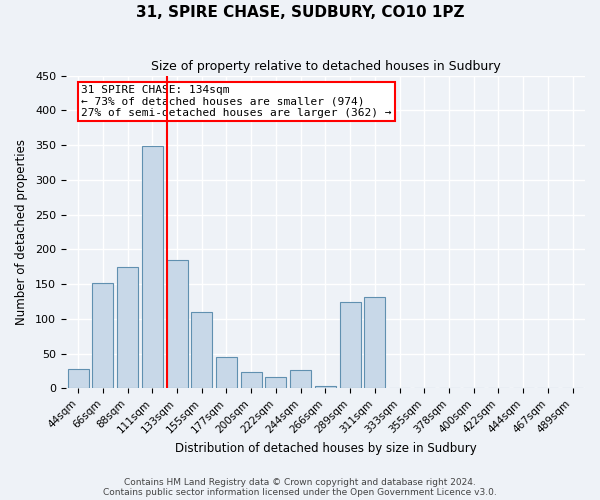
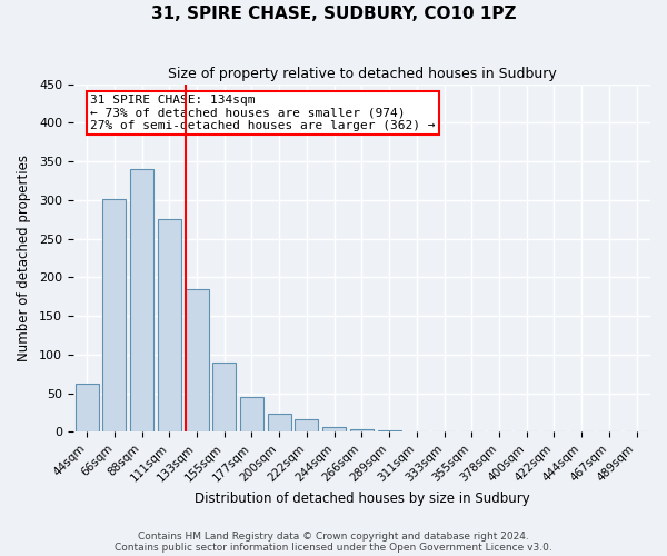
44sqm: 28 -> 62
66sqm: 152 -> 301
88sqm: 174 -> 340
111sqm: 348 -> 275
155sqm: 110 -> 90
244sqm: 26 -> 7
289sqm: 124 -> 2
311sqm: 132 -> 1
